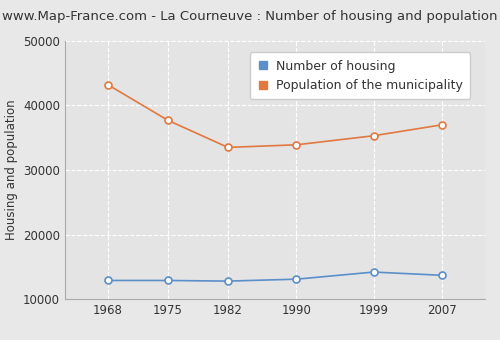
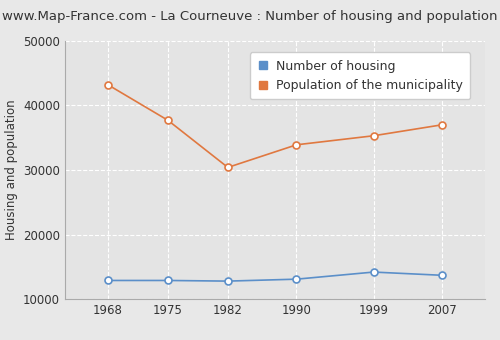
Population of the municipality/1982: 33500 -> 30400
